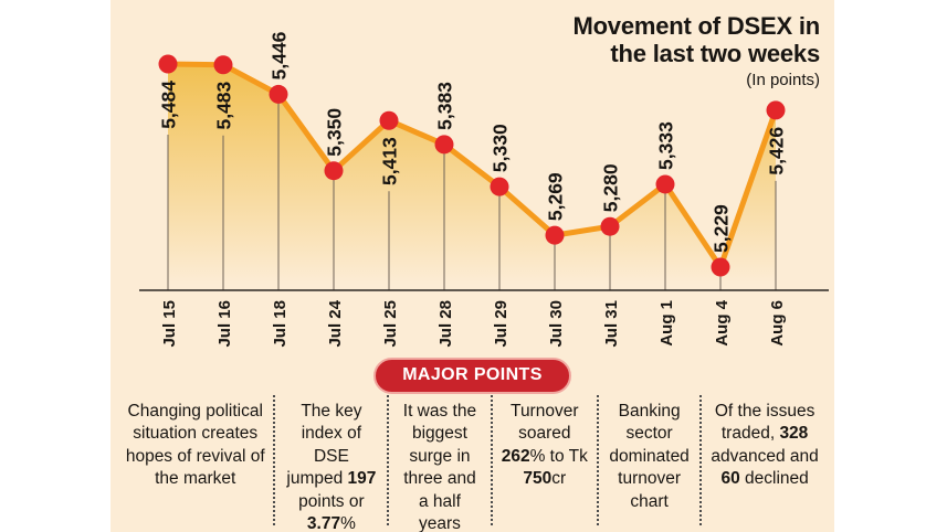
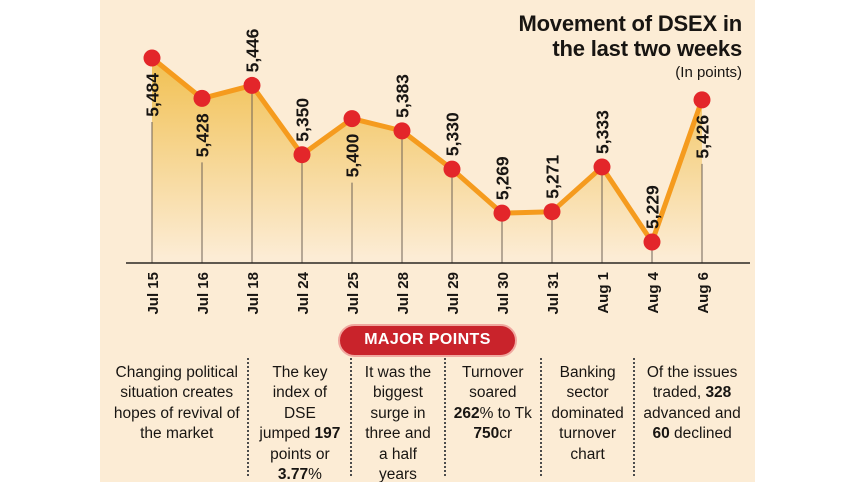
Jul 16: 5,483 -> 5,428
Jul 25: 5,413 -> 5,400
Jul 31: 5,280 -> 5,271
